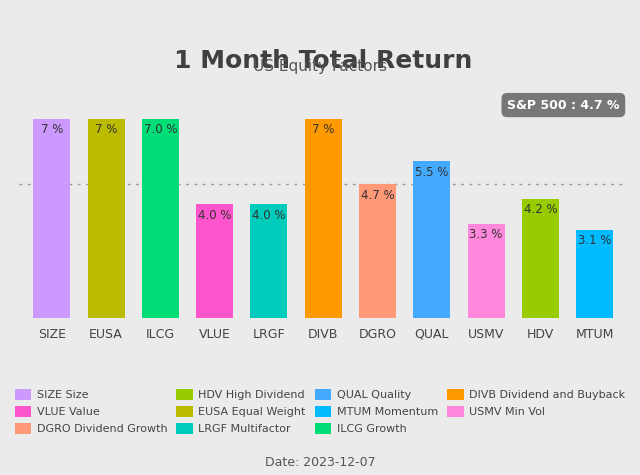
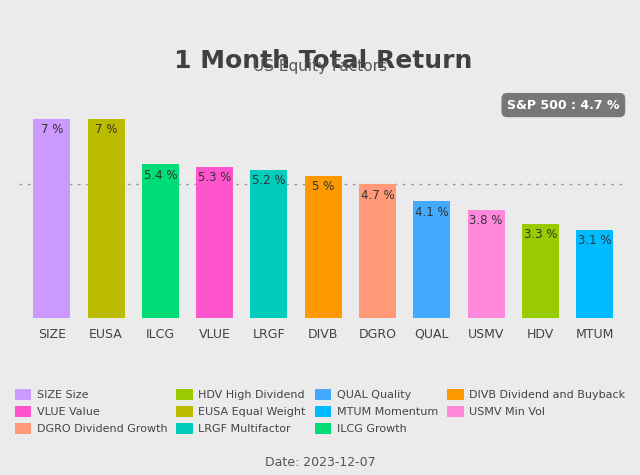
ILCG: 7 -> 5
VLUE: 4.0 -> 5.3
LRGF: 4.0 -> 5.2
DIVB: 7 -> 5
QUAL: 5.5 -> 4.1
USMV: 3.3 -> 3.8
HDV: 4.2 -> 3.3
